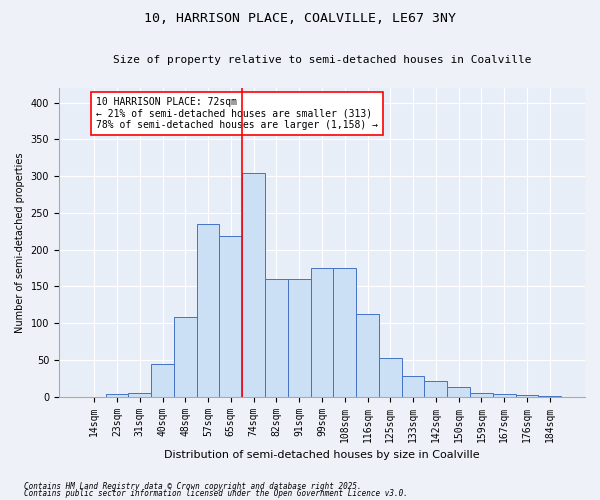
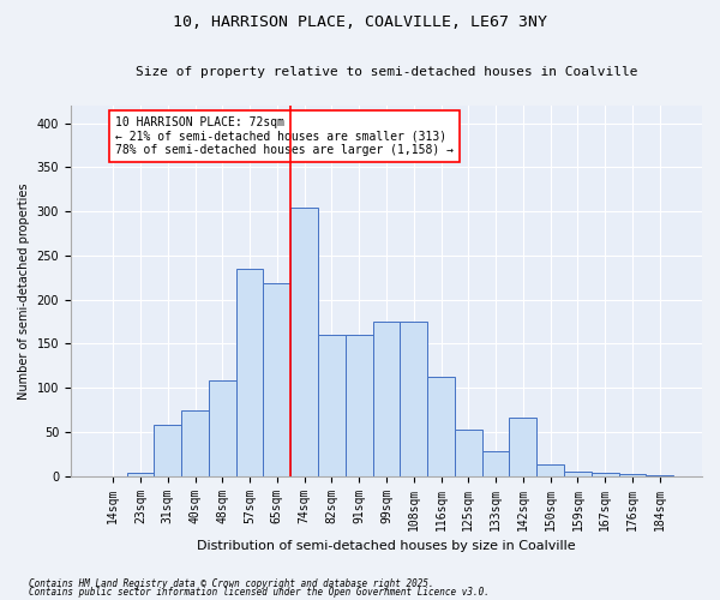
31sqm: 5 -> 58
40sqm: 45 -> 74
142sqm: 22 -> 66
